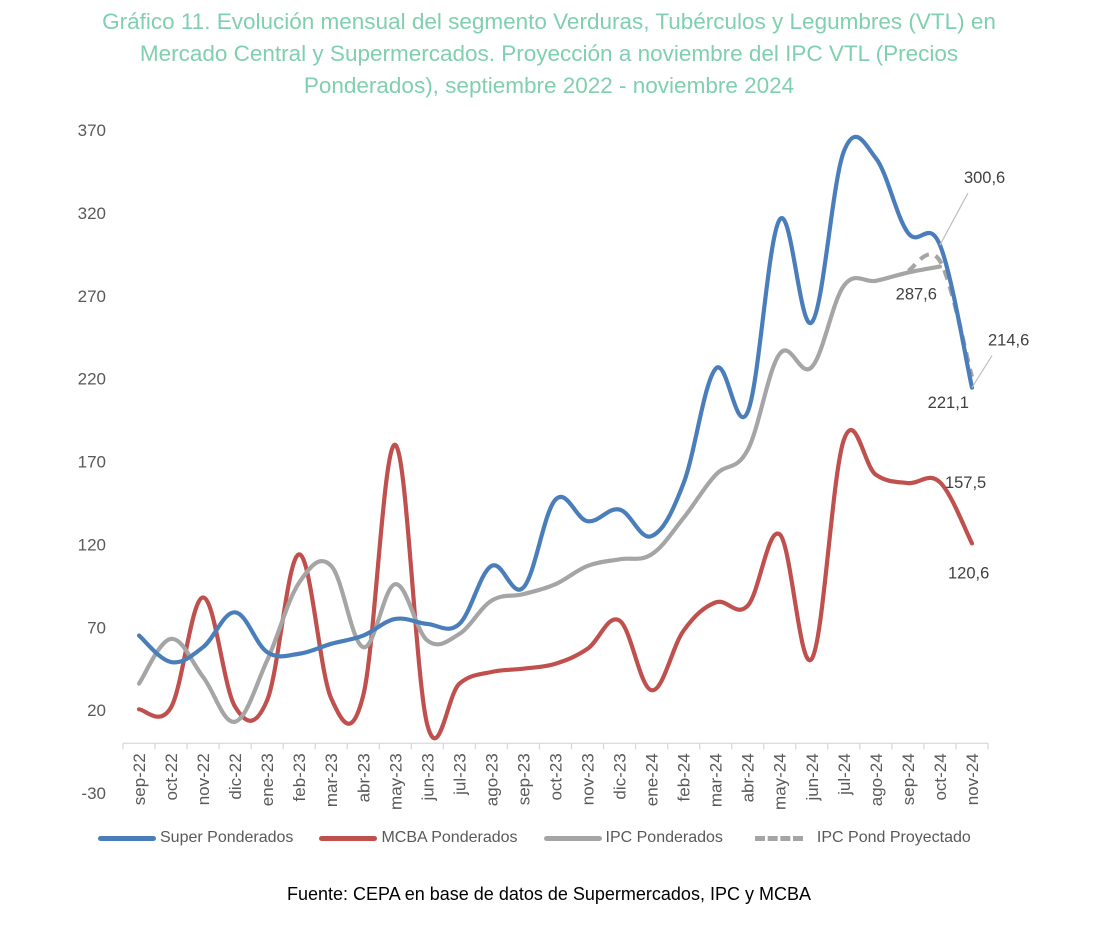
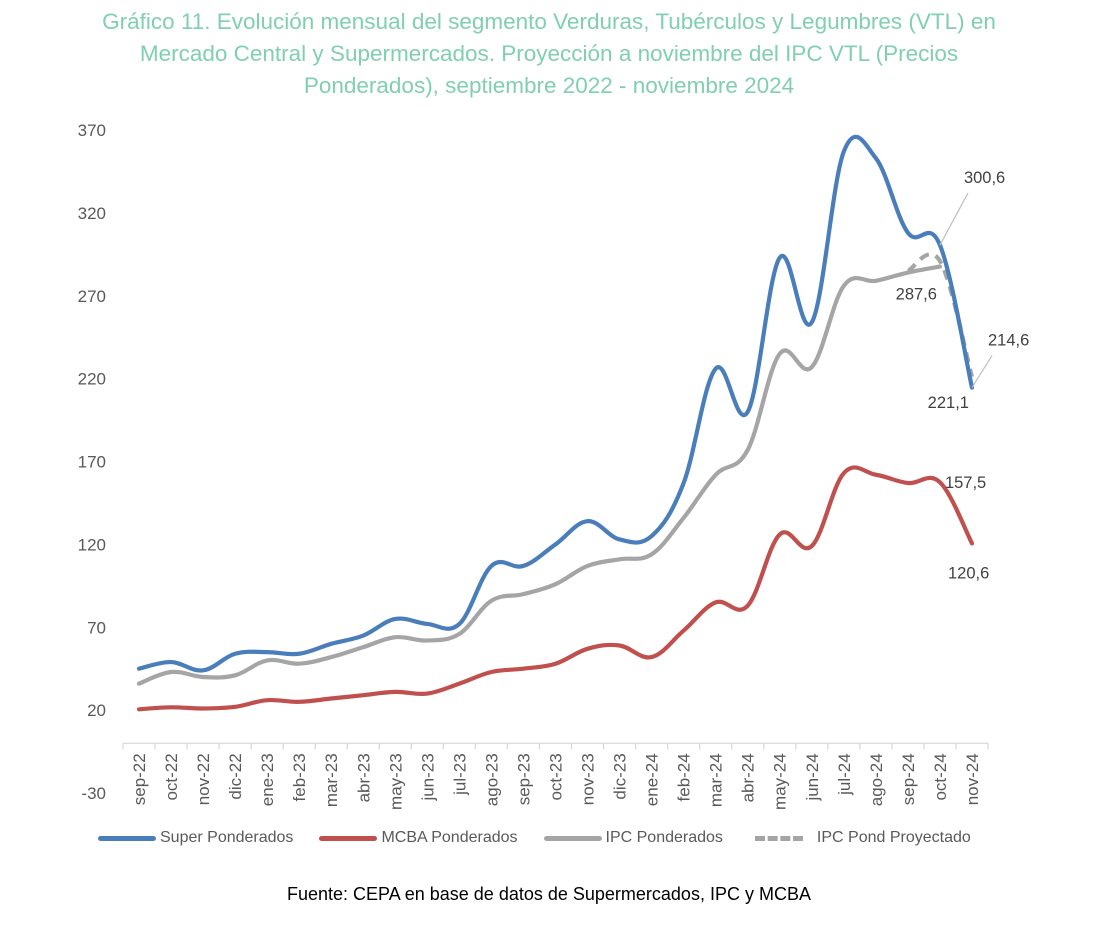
Super Ponderados/sep-22: 65 -> 45
IPC Ponderados/oct-22: 63 -> 43
Super Ponderados/nov-22: 58 -> 44
MCBA Ponderados/nov-22: 88 -> 21
Super Ponderados/dic-22: 79 -> 54
IPC Ponderados/dic-22: 13 -> 41
MCBA Ponderados/feb-23: 114 -> 25
IPC Ponderados/feb-23: 97 -> 48
IPC Ponderados/mar-23: 107 -> 52
MCBA Ponderados/may-23: 180 -> 31
IPC Ponderados/may-23: 96 -> 64
MCBA Ponderados/jun-23: 11 -> 30
Super Ponderados/sep-23: 94 -> 107
Super Ponderados/oct-23: 147 -> 120
Super Ponderados/dic-23: 141 -> 123
MCBA Ponderados/dic-23: 74 -> 59
MCBA Ponderados/ene-24: 32 -> 52
Super Ponderados/may-24: 316 -> 293
MCBA Ponderados/jun-24: 51 -> 119
MCBA Ponderados/jul-24: 183 -> 163
